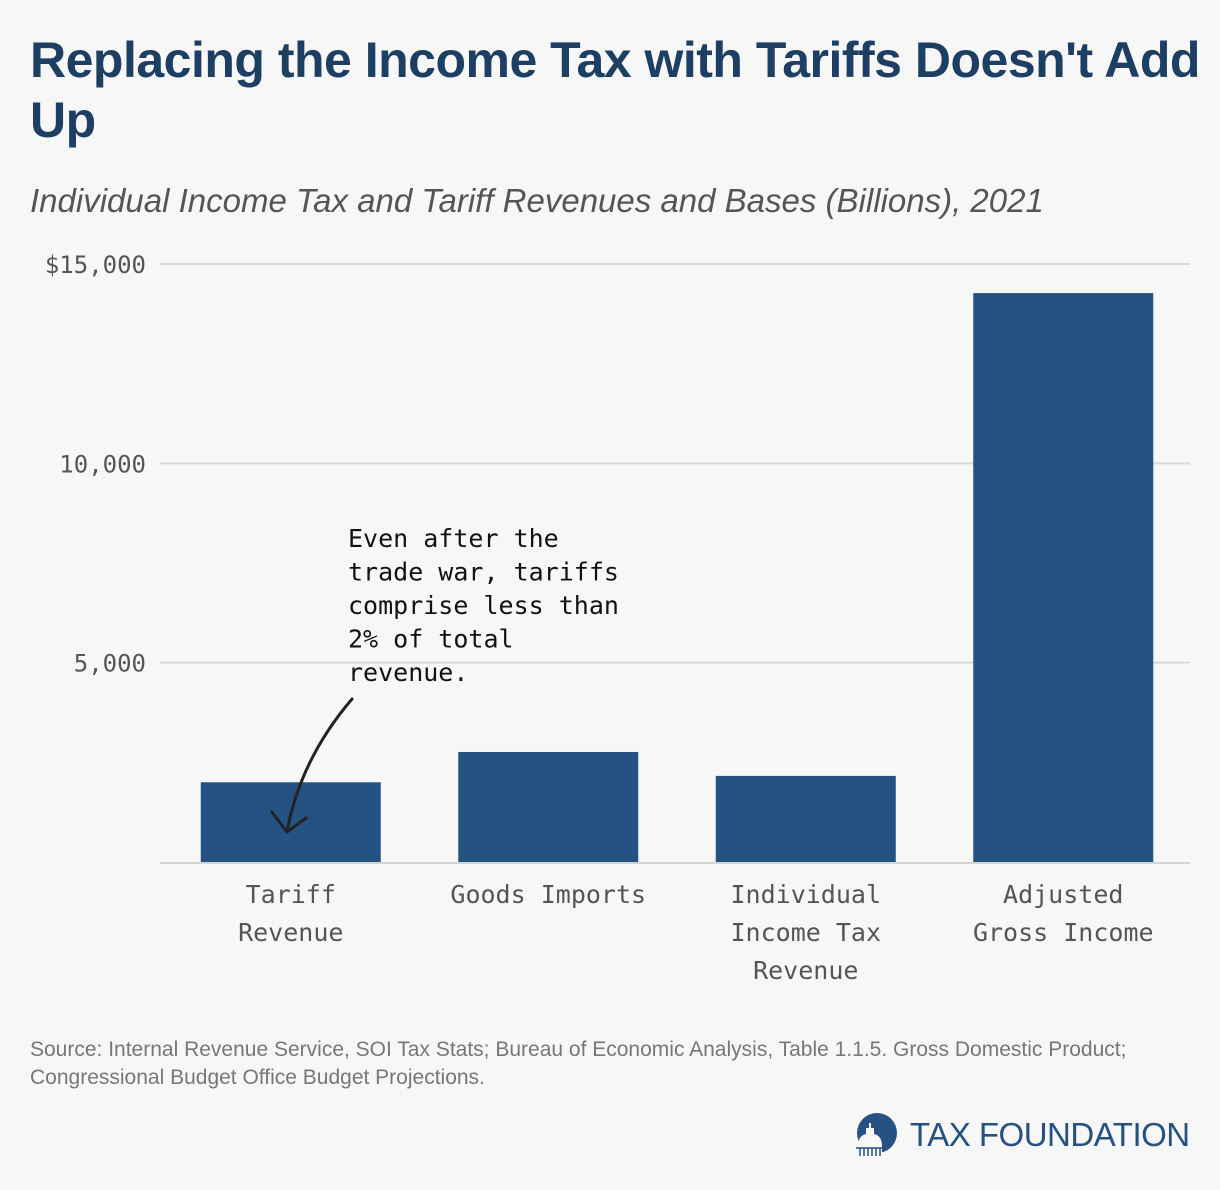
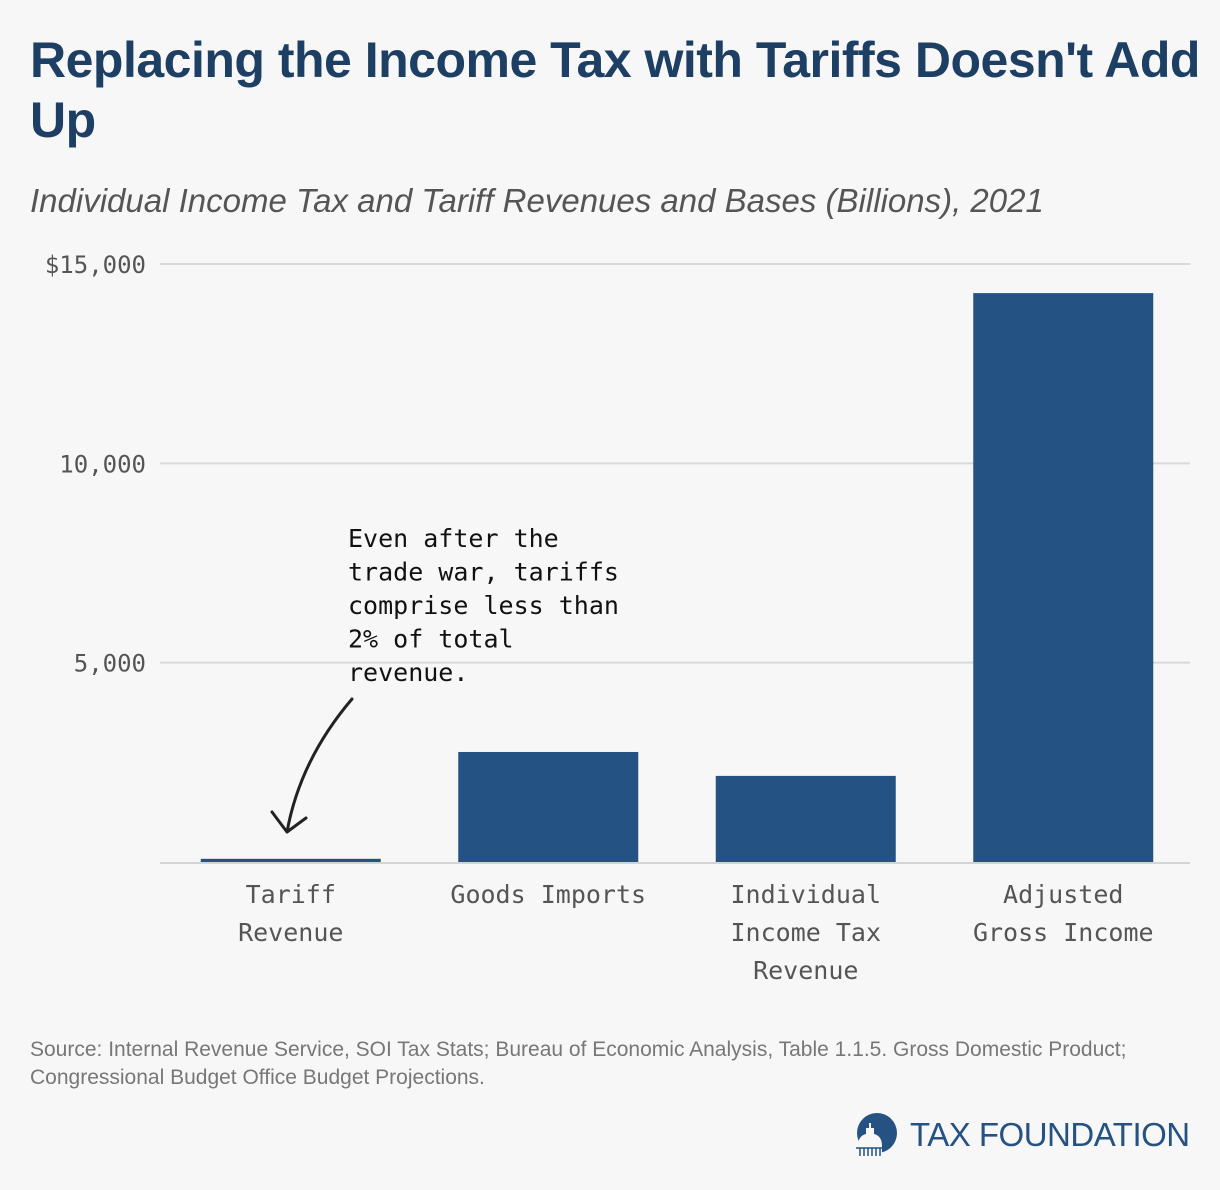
Tariff Revenue: $2000 -> $100
